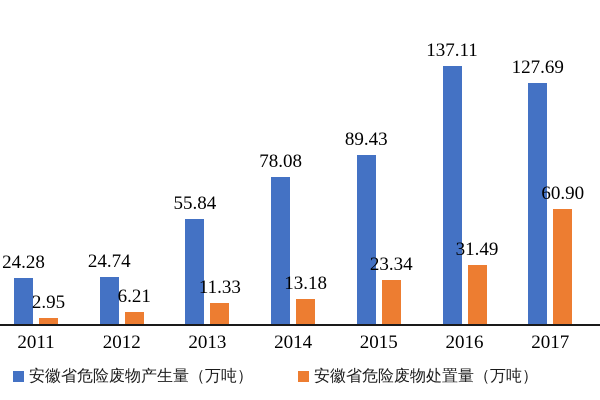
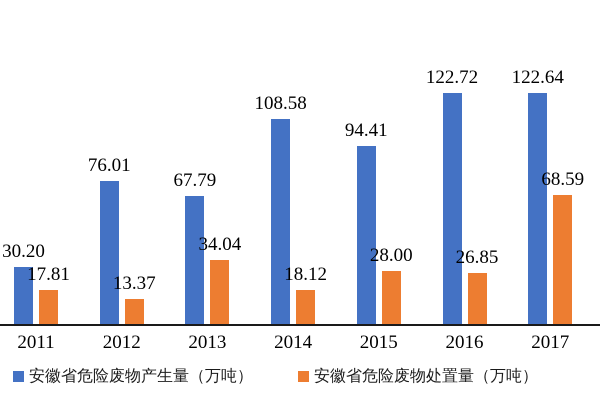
安徽省危险废物产生量（万吨）/2011: 24.28 -> 30.20
安徽省危险废物处置量（万吨）/2011: 2.95 -> 17.81
安徽省危险废物产生量（万吨）/2012: 24.74 -> 76.01
安徽省危险废物处置量（万吨）/2012: 6.21 -> 13.37
安徽省危险废物产生量（万吨）/2013: 55.84 -> 67.79
安徽省危险废物处置量（万吨）/2013: 11.33 -> 34.04
安徽省危险废物产生量（万吨）/2014: 78.08 -> 108.58
安徽省危险废物处置量（万吨）/2014: 13.18 -> 18.12
安徽省危险废物产生量（万吨）/2015: 89.43 -> 94.41
安徽省危险废物处置量（万吨）/2015: 23.34 -> 28.00
安徽省危险废物产生量（万吨）/2016: 137.11 -> 122.72
安徽省危险废物处置量（万吨）/2016: 31.49 -> 26.85
安徽省危险废物产生量（万吨）/2017: 127.69 -> 122.64
安徽省危险废物处置量（万吨）/2017: 60.90 -> 68.59
